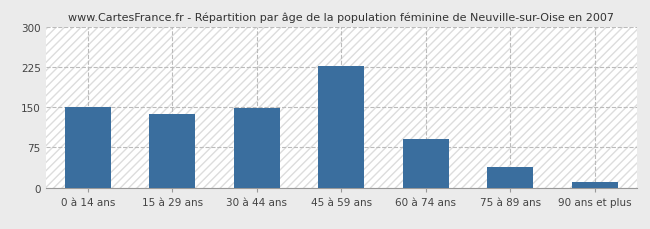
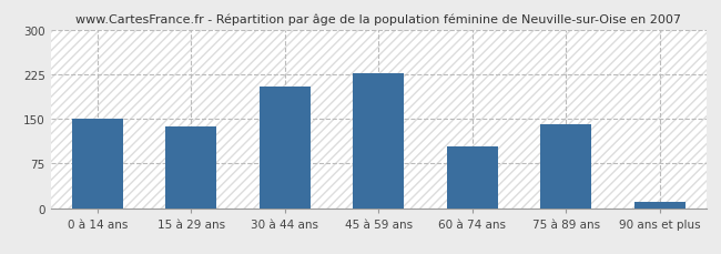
30 à 44 ans: 149 -> 204
60 à 74 ans: 90 -> 104
75 à 89 ans: 38 -> 140
